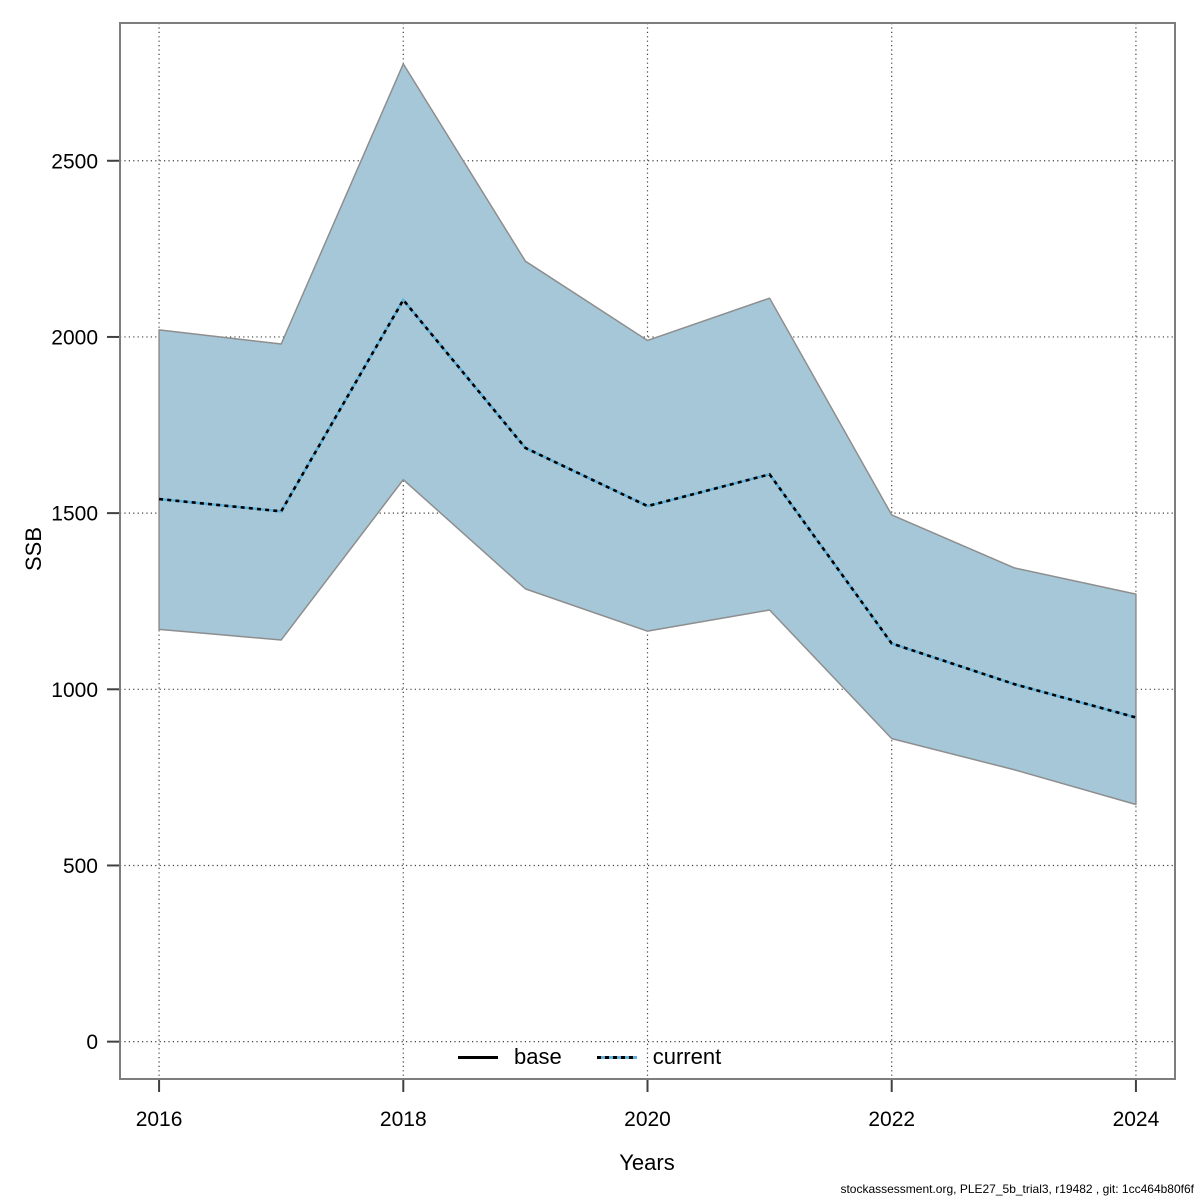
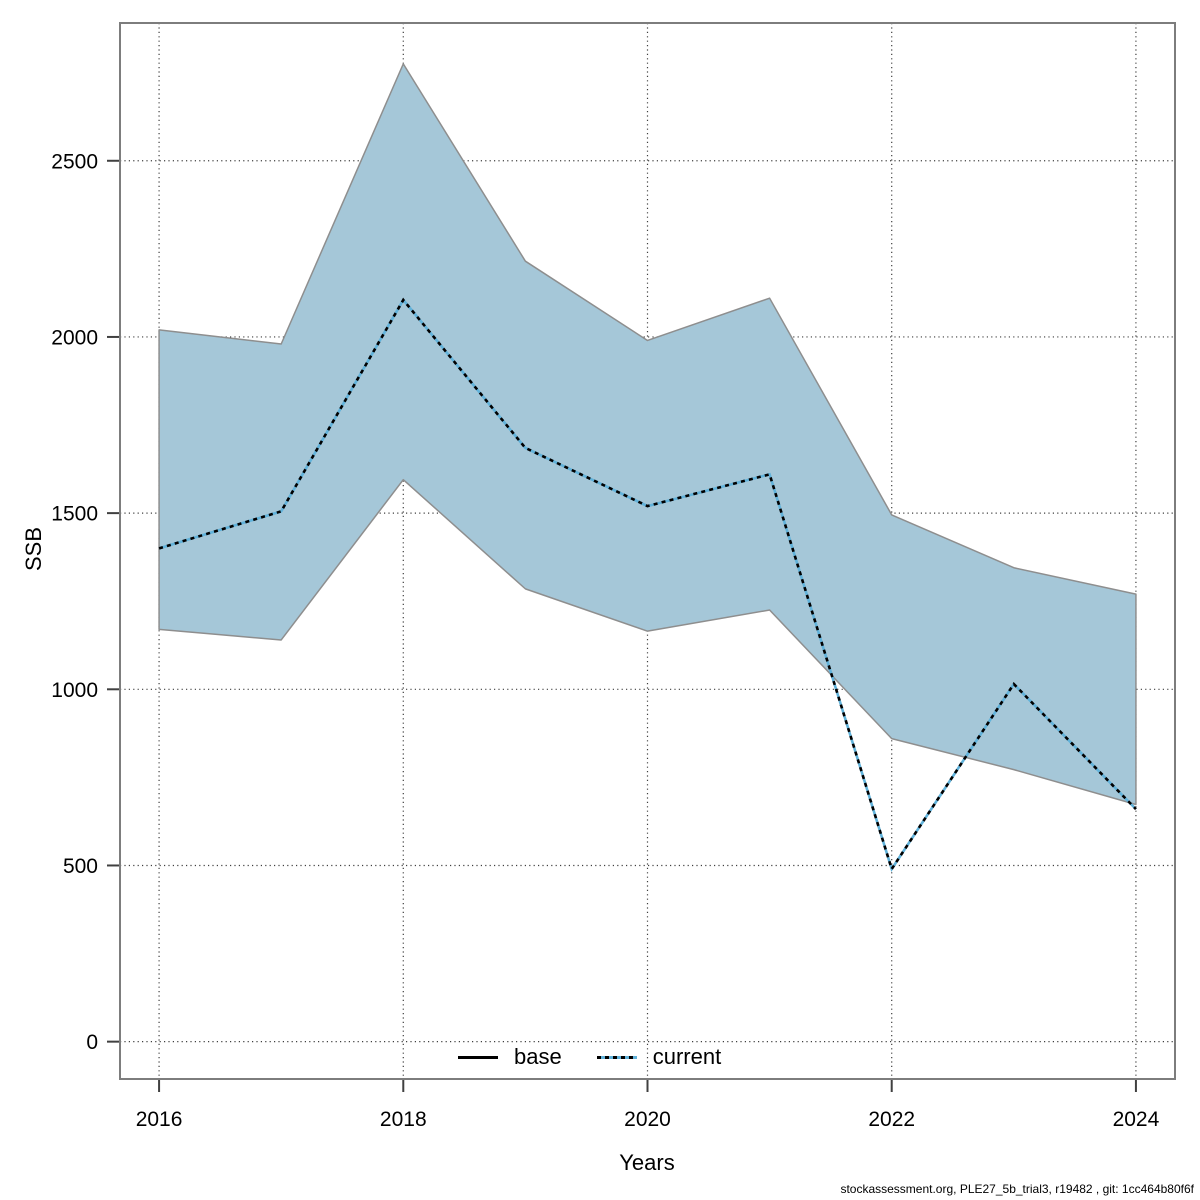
2016: 1540 -> 1400
2022: 1130 -> 490
2024: 920 -> 660
